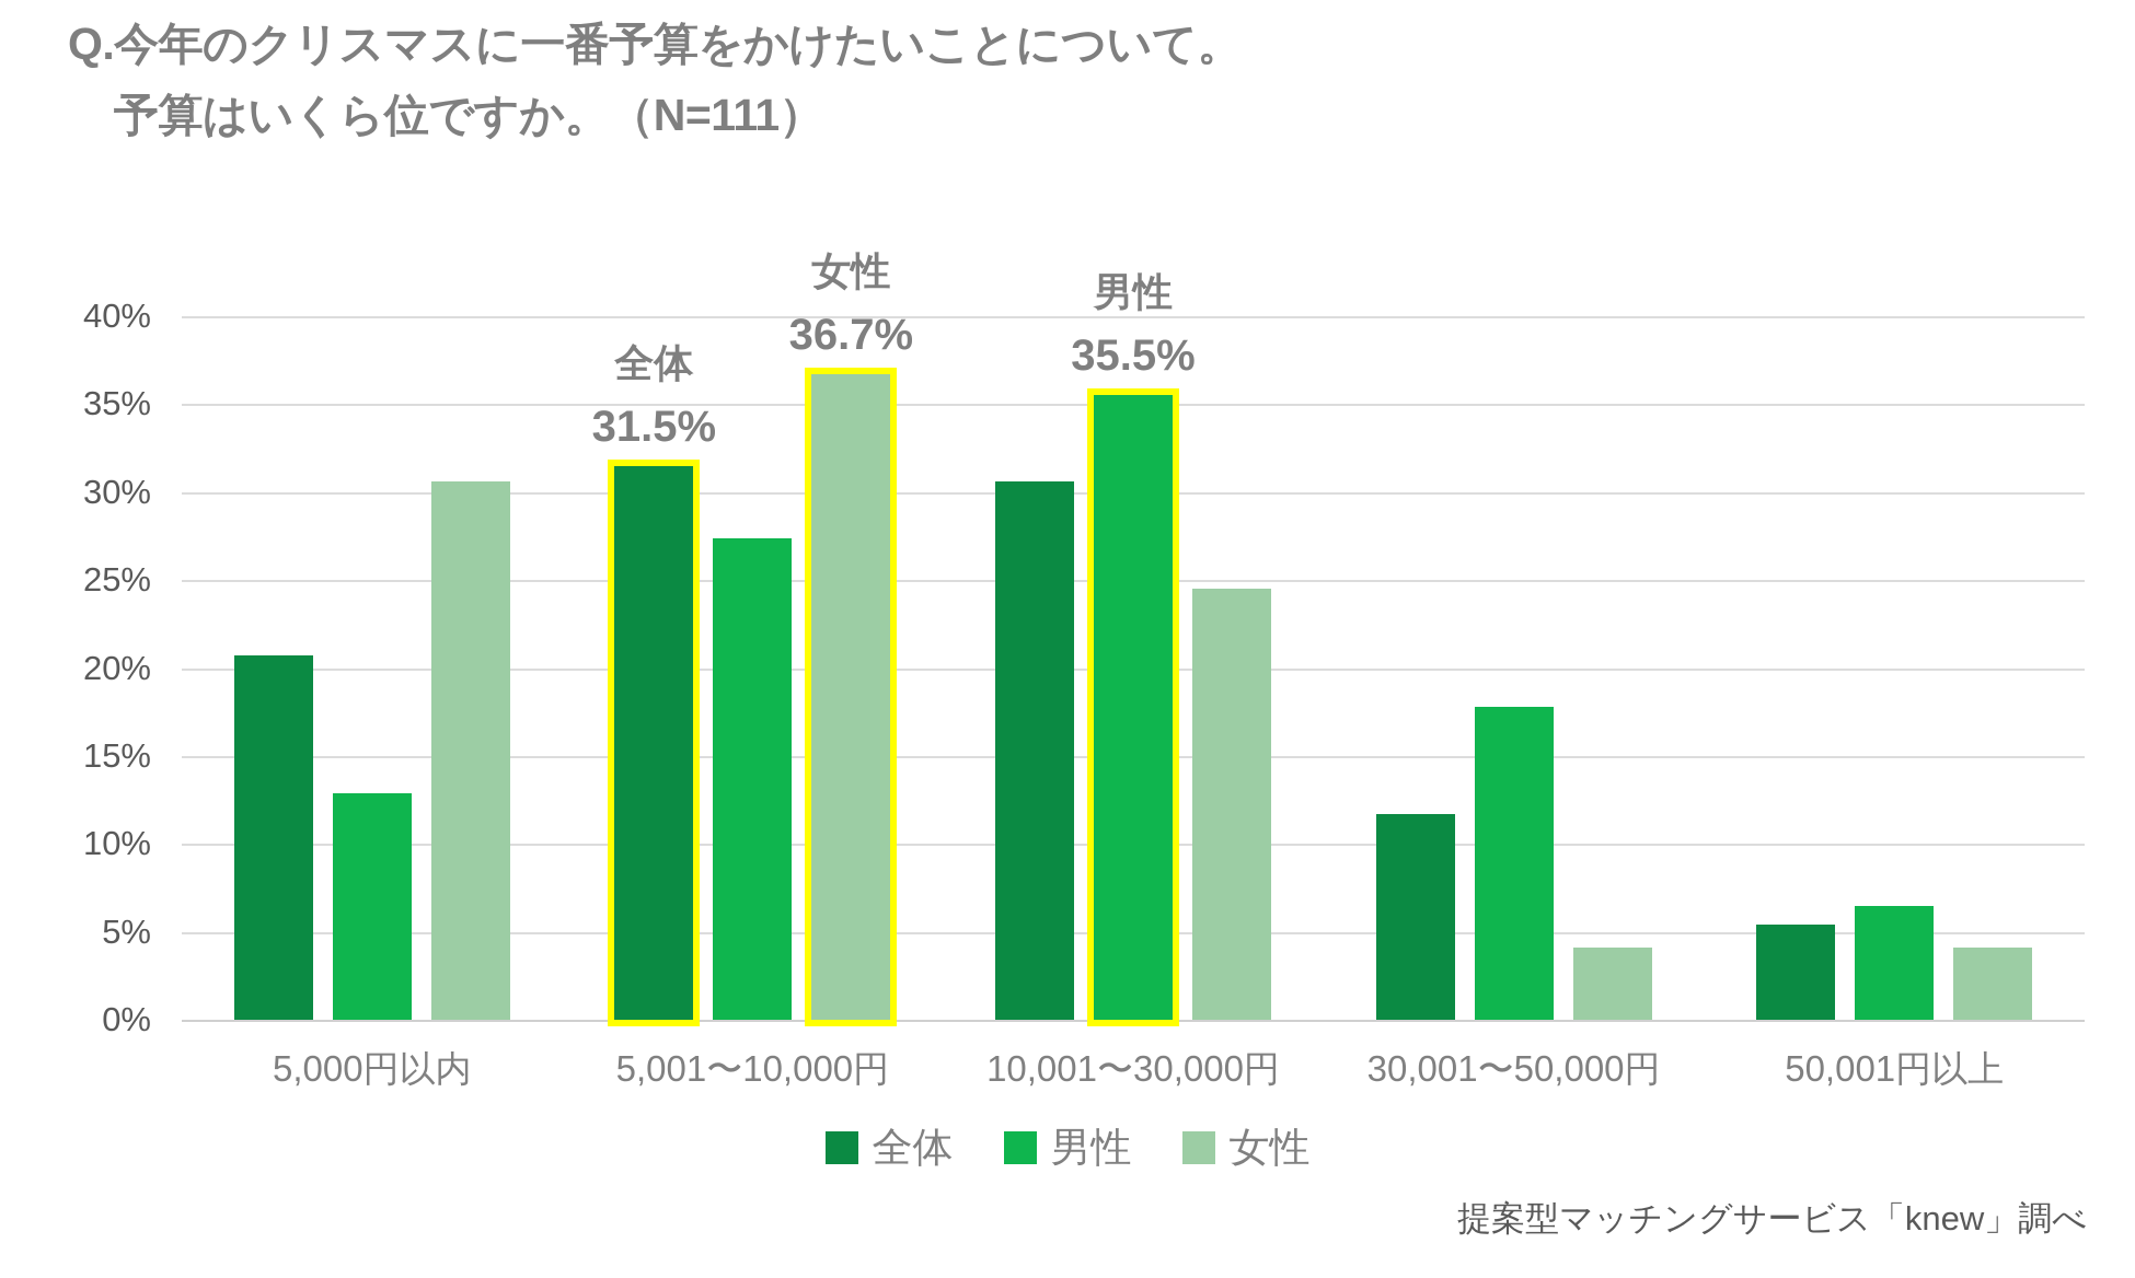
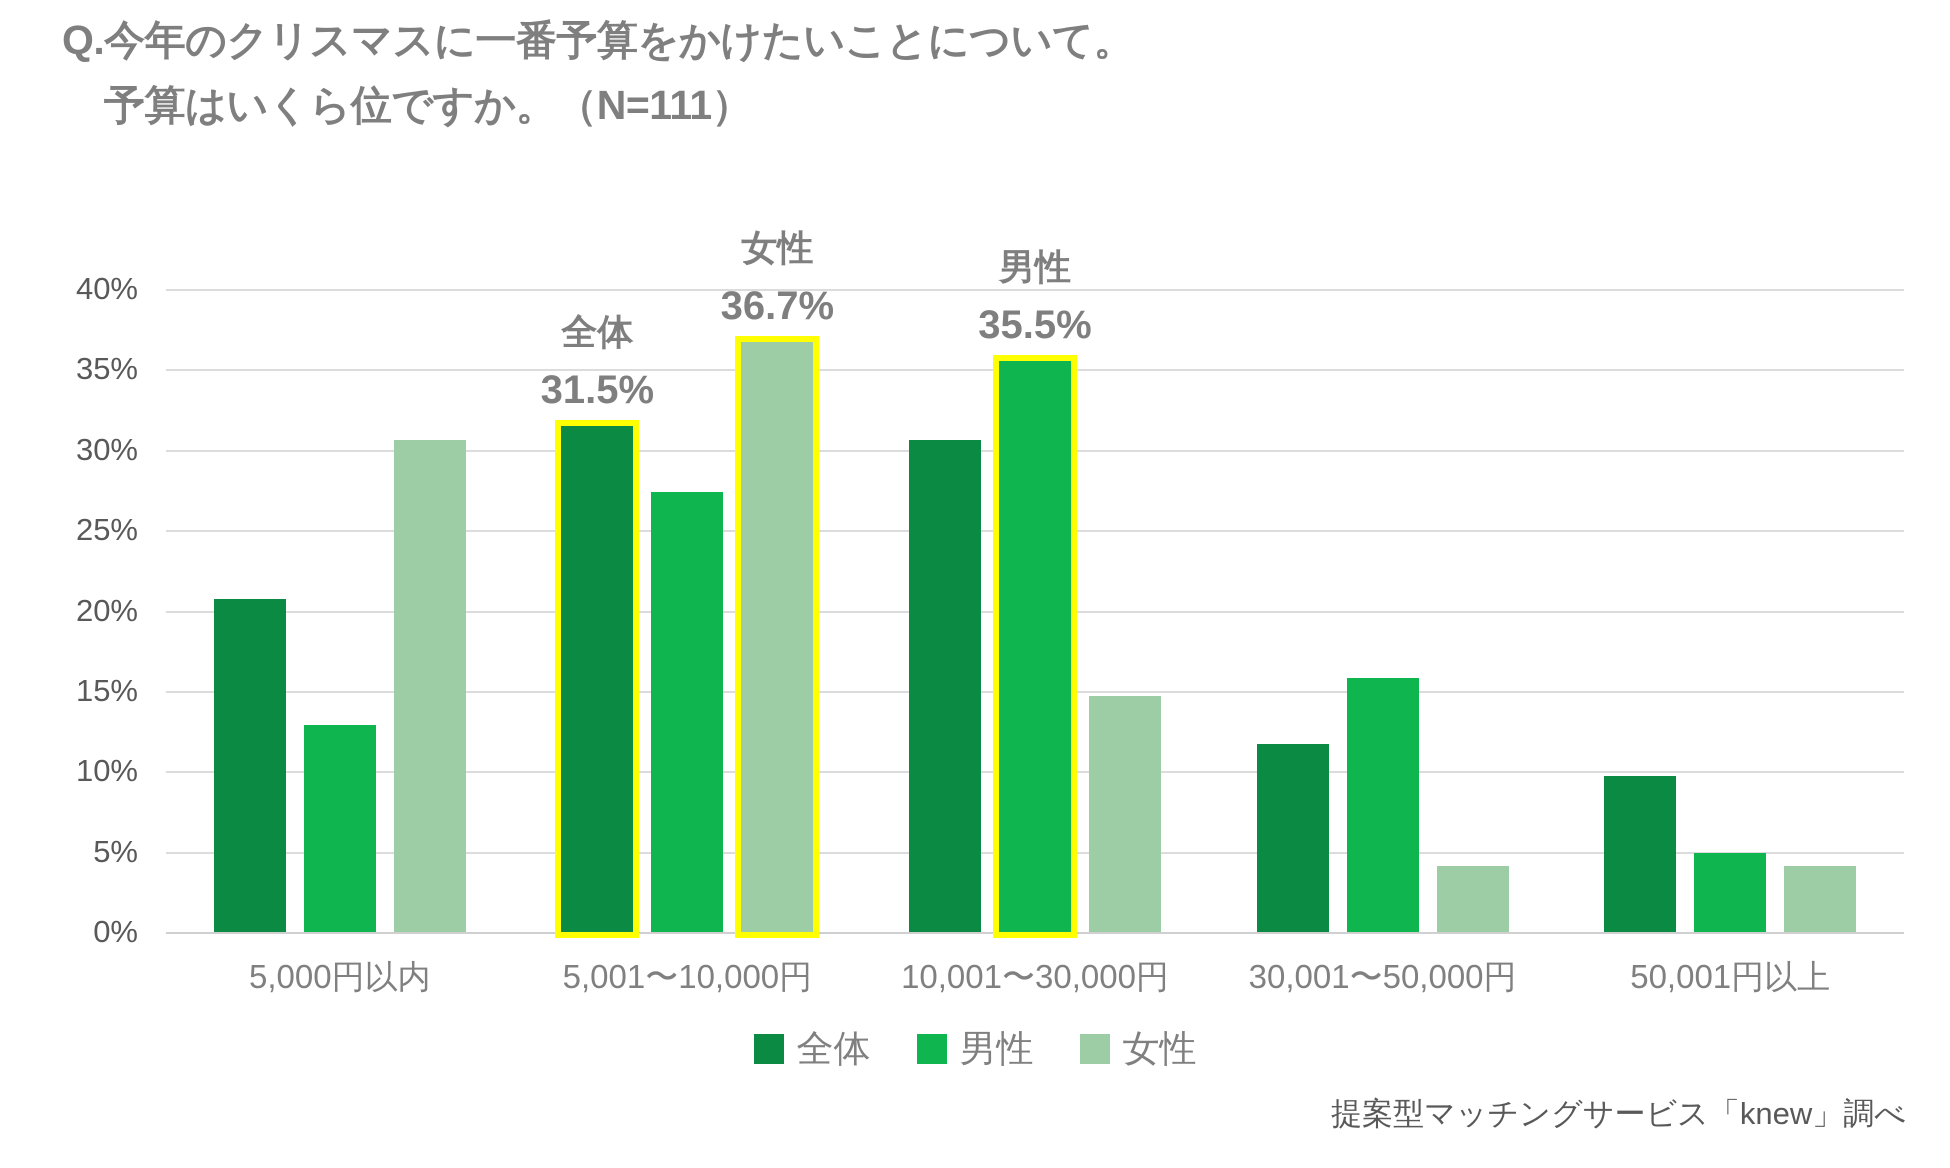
女性/10,001〜30,000円: 24.5% -> 14.7%
男性/30,001〜50,000円: 17.8% -> 15.8%
全体/50,001円以上: 5.4% -> 9.7%
男性/50,001円以上: 6.5% -> 4.9%
